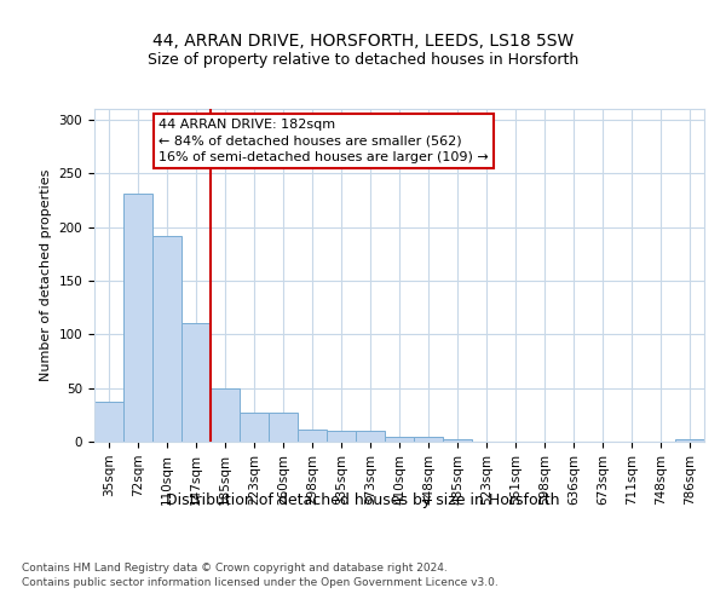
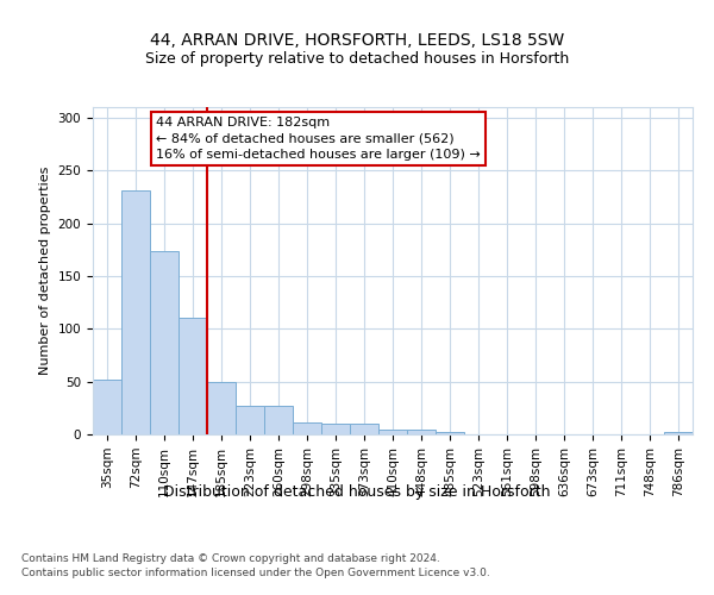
35sqm: 37 -> 52
110sqm: 192 -> 174
